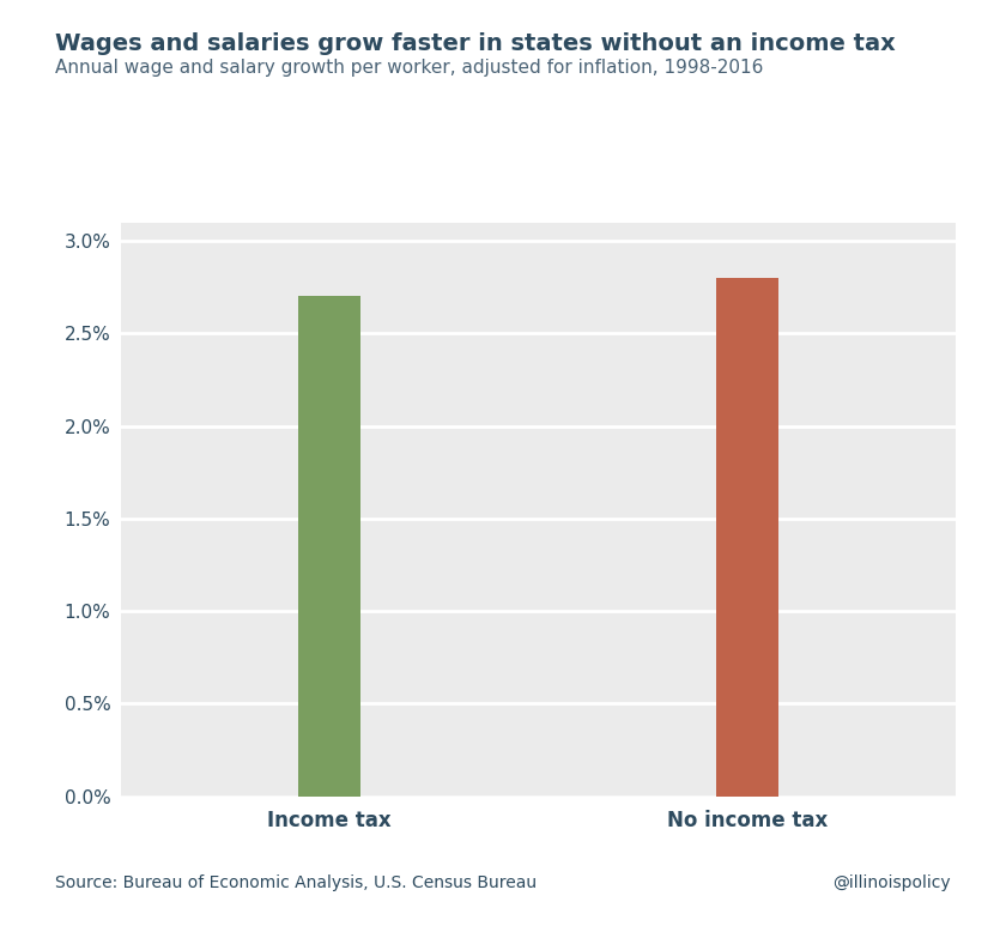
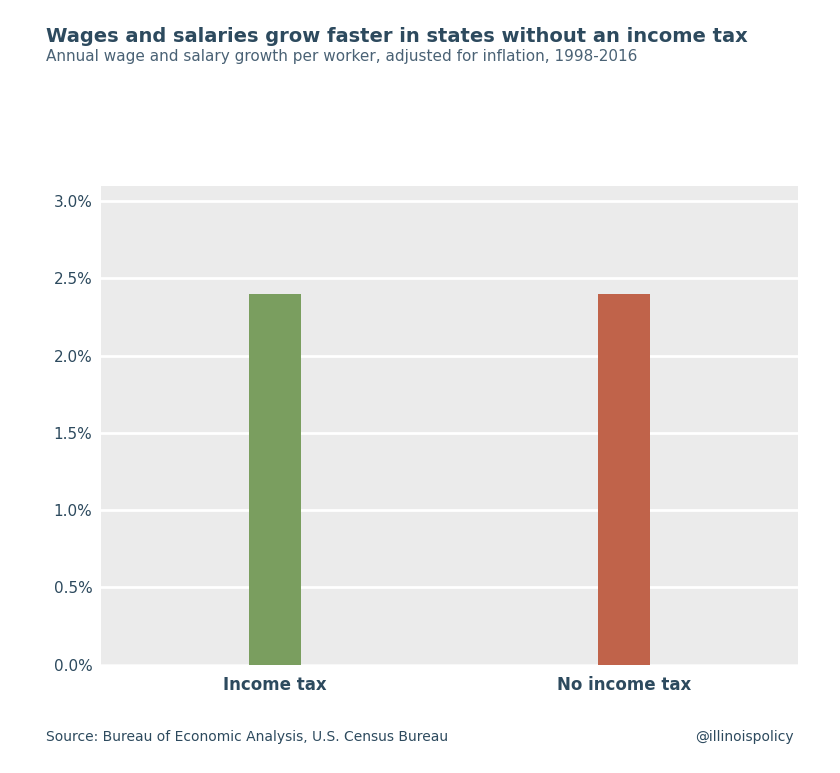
Income tax: 2.7% -> 2.4%
No income tax: 2.8% -> 2.4%
